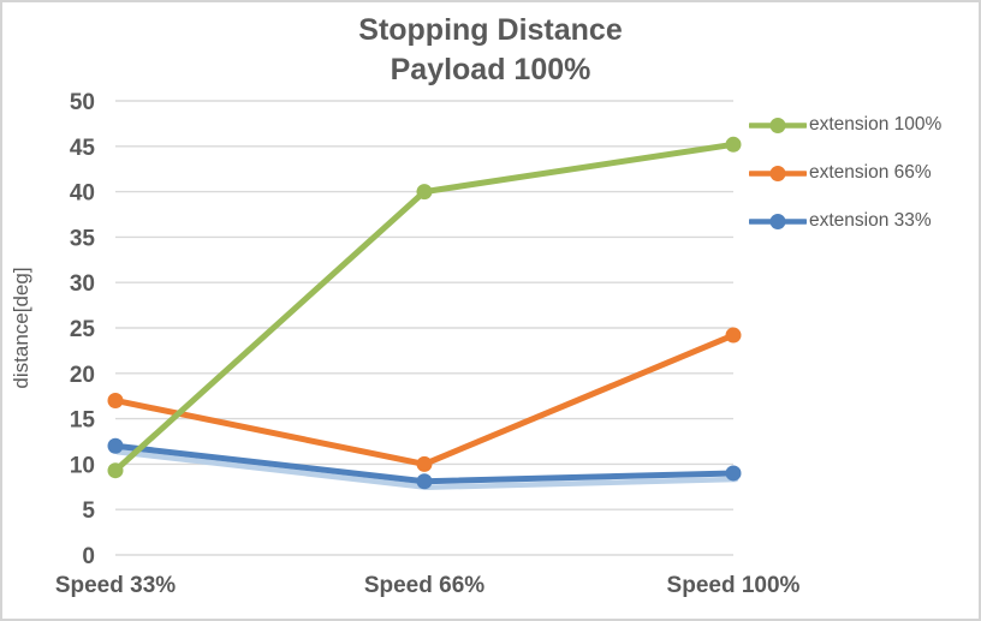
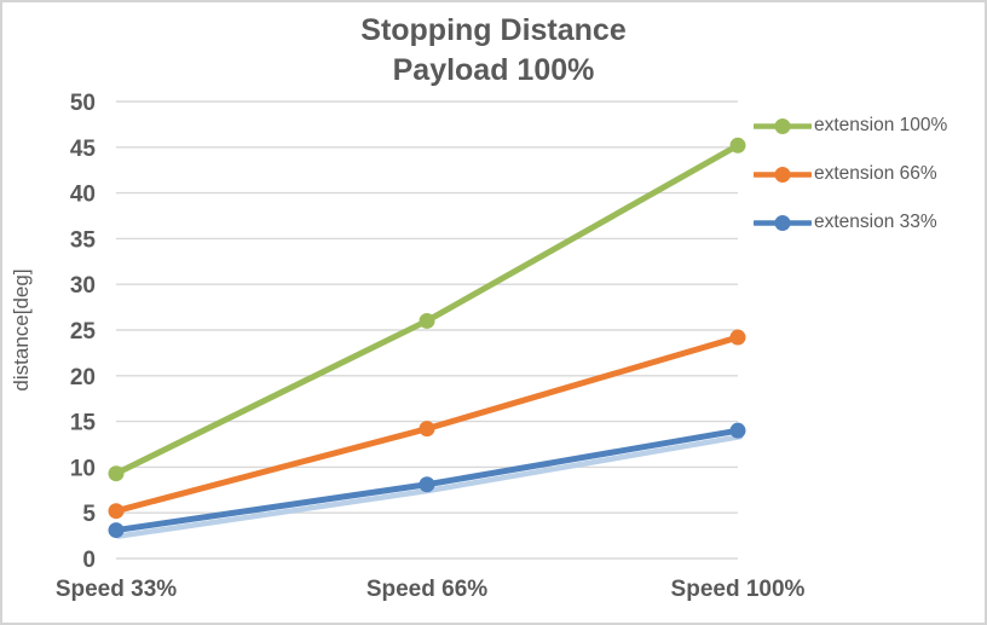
extension 66%/Speed 33%: 17 -> 5
extension 33%/Speed 33%: 12 -> 3
extension 100%/Speed 66%: 40 -> 26
extension 66%/Speed 66%: 10 -> 14
extension 33%/Speed 100%: 9 -> 14
